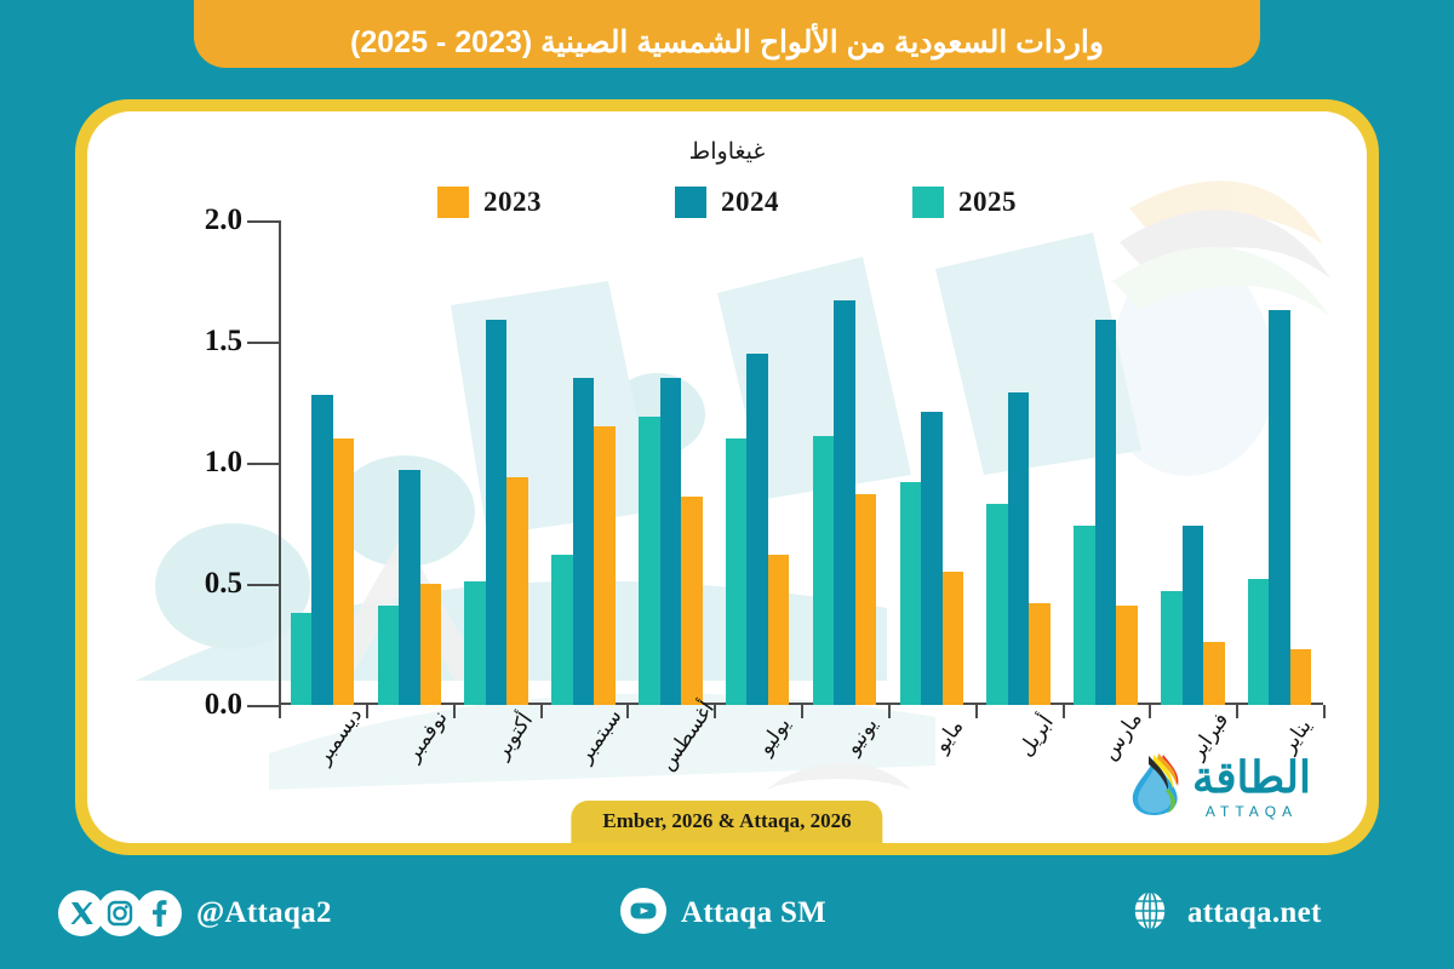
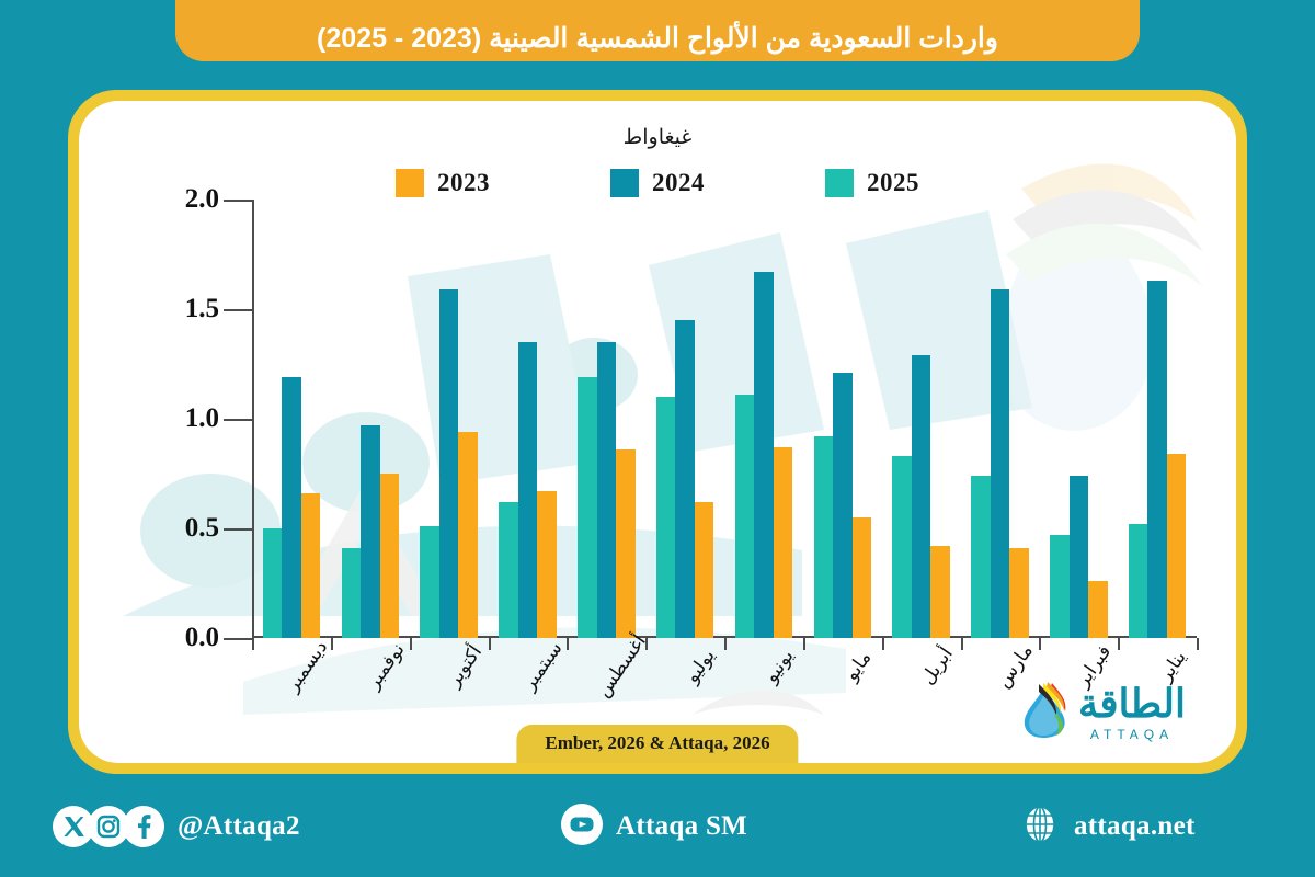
2023/يناير: 0.23 -> 0.84
2023/سبتمبر: 1.15 -> 0.67
2023/نوفمبر: 0.50 -> 0.75
2023/ديسمبر: 1.10 -> 0.66
2024/ديسمبر: 1.28 -> 1.19
2025/ديسمبر: 0.38 -> 0.50
